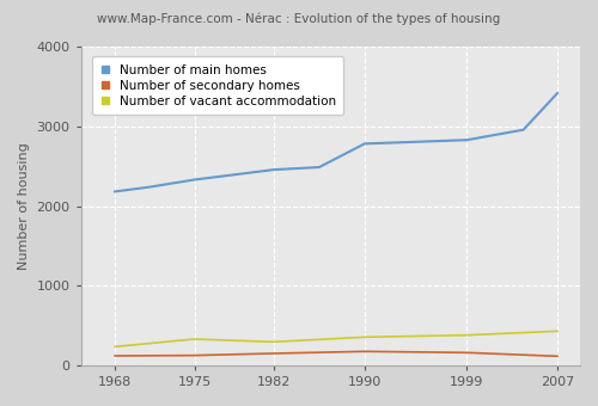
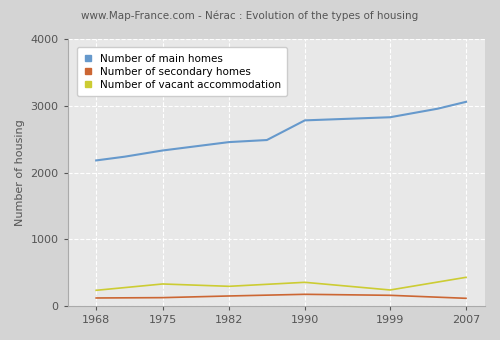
Number of vacant accommodation/1999: 380 -> 240
Number of main homes/2007: 3420 -> 3060
